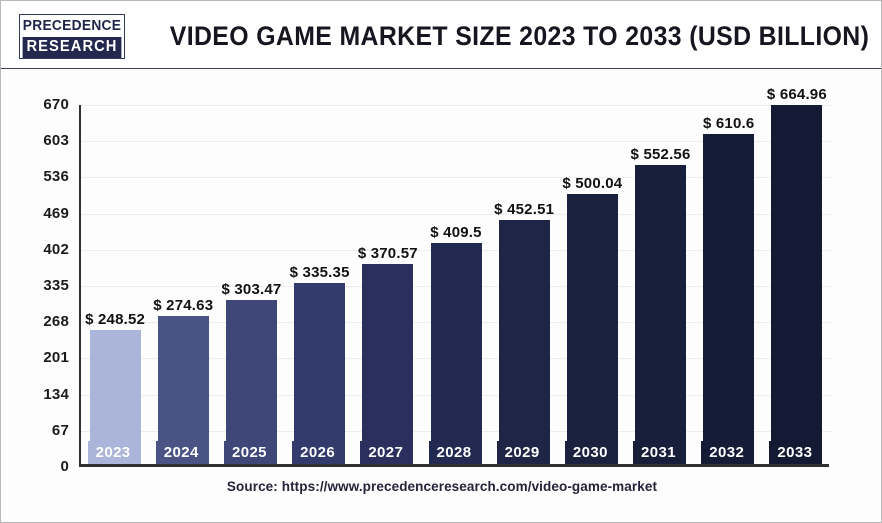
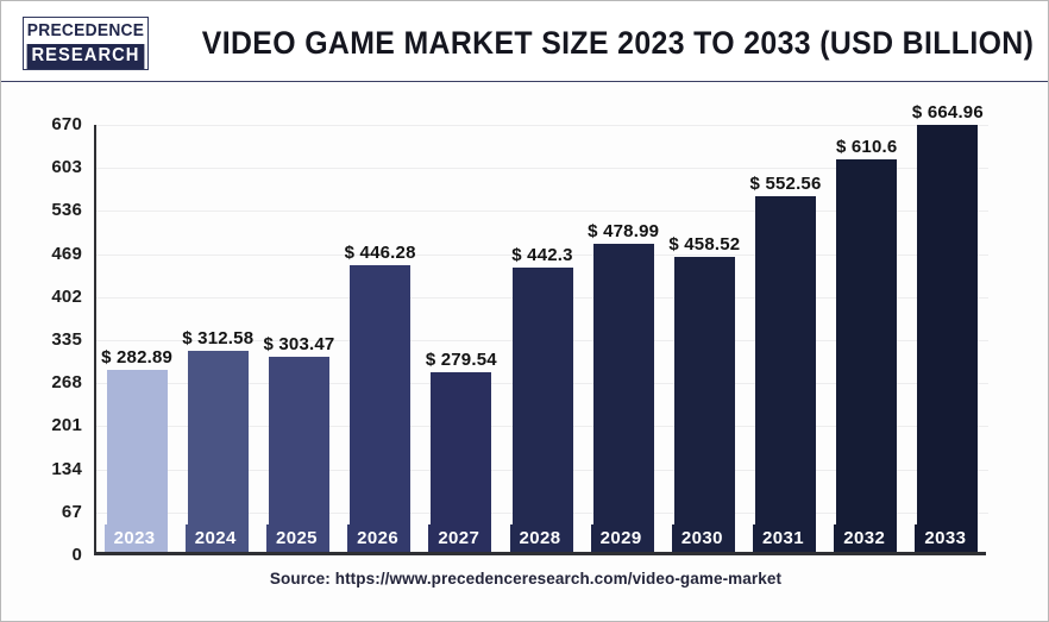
2023: 248.52 -> 282.89
2024: 274.63 -> 312.58
2026: 335.35 -> 446.28
2027: 370.57 -> 279.54
2028: 409.5 -> 442.3
2029: 452.51 -> 478.99
2030: 500.04 -> 458.52
